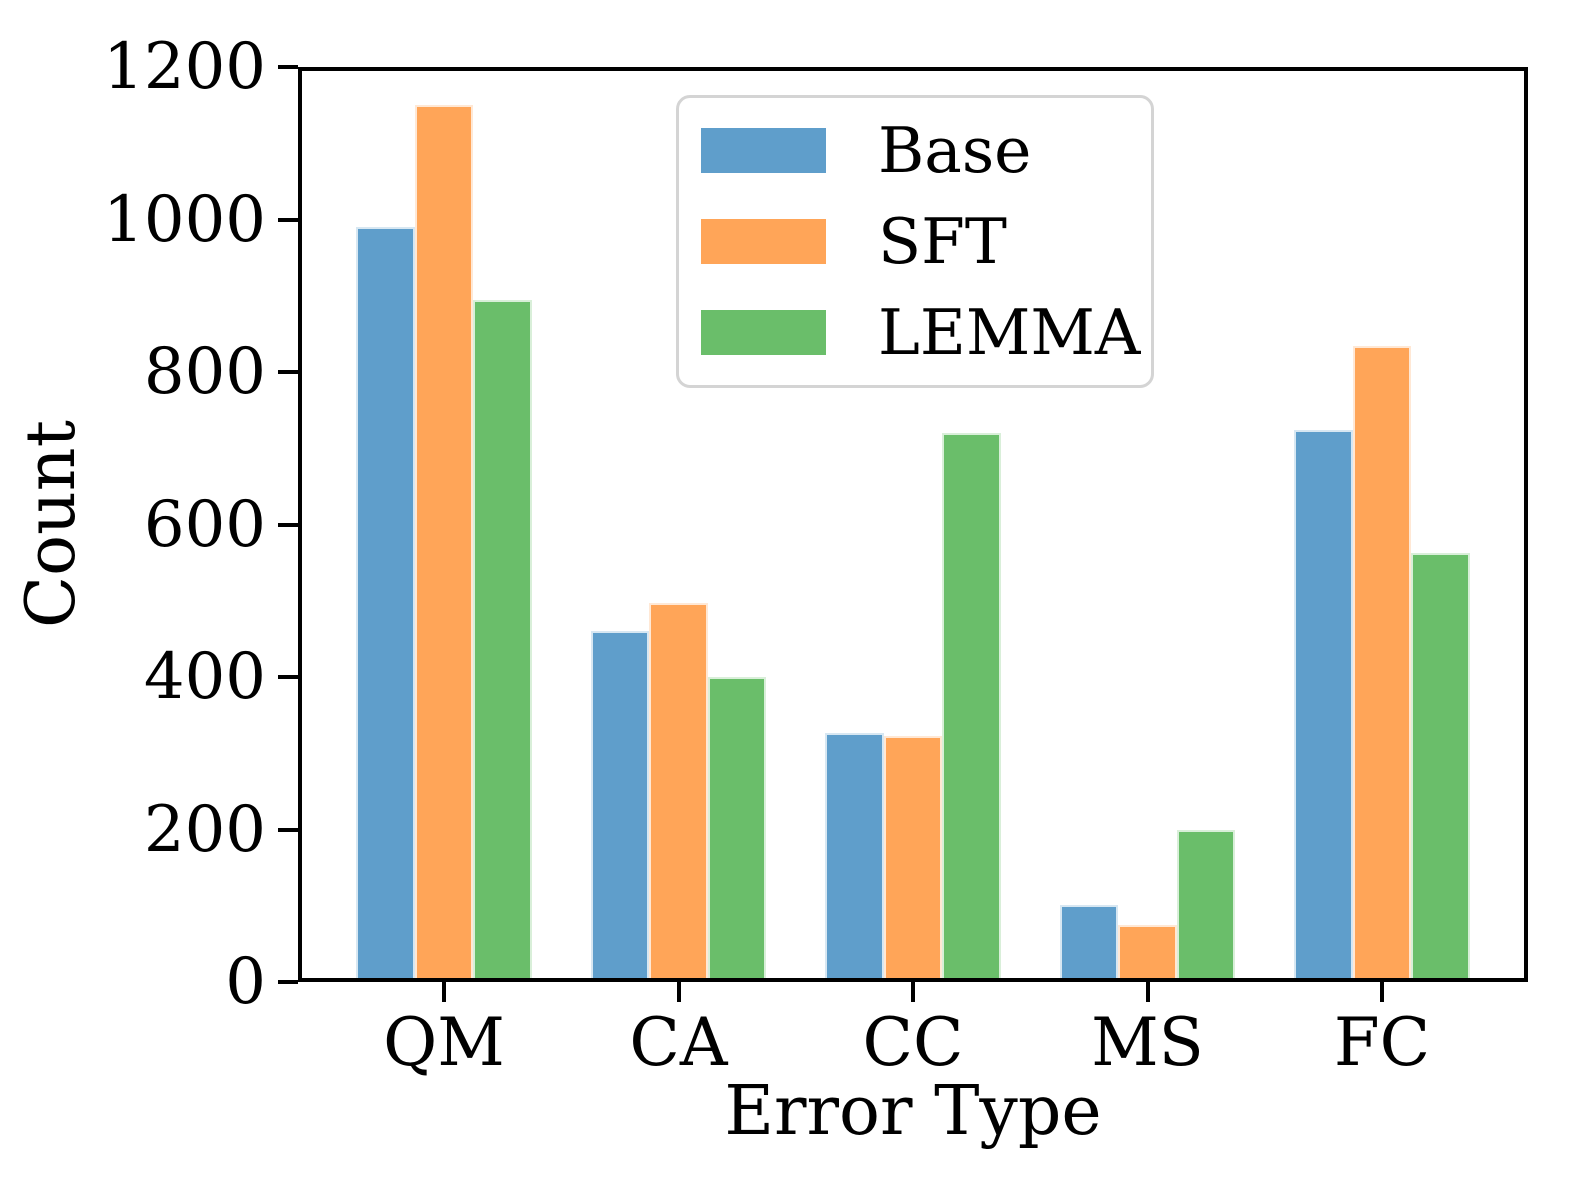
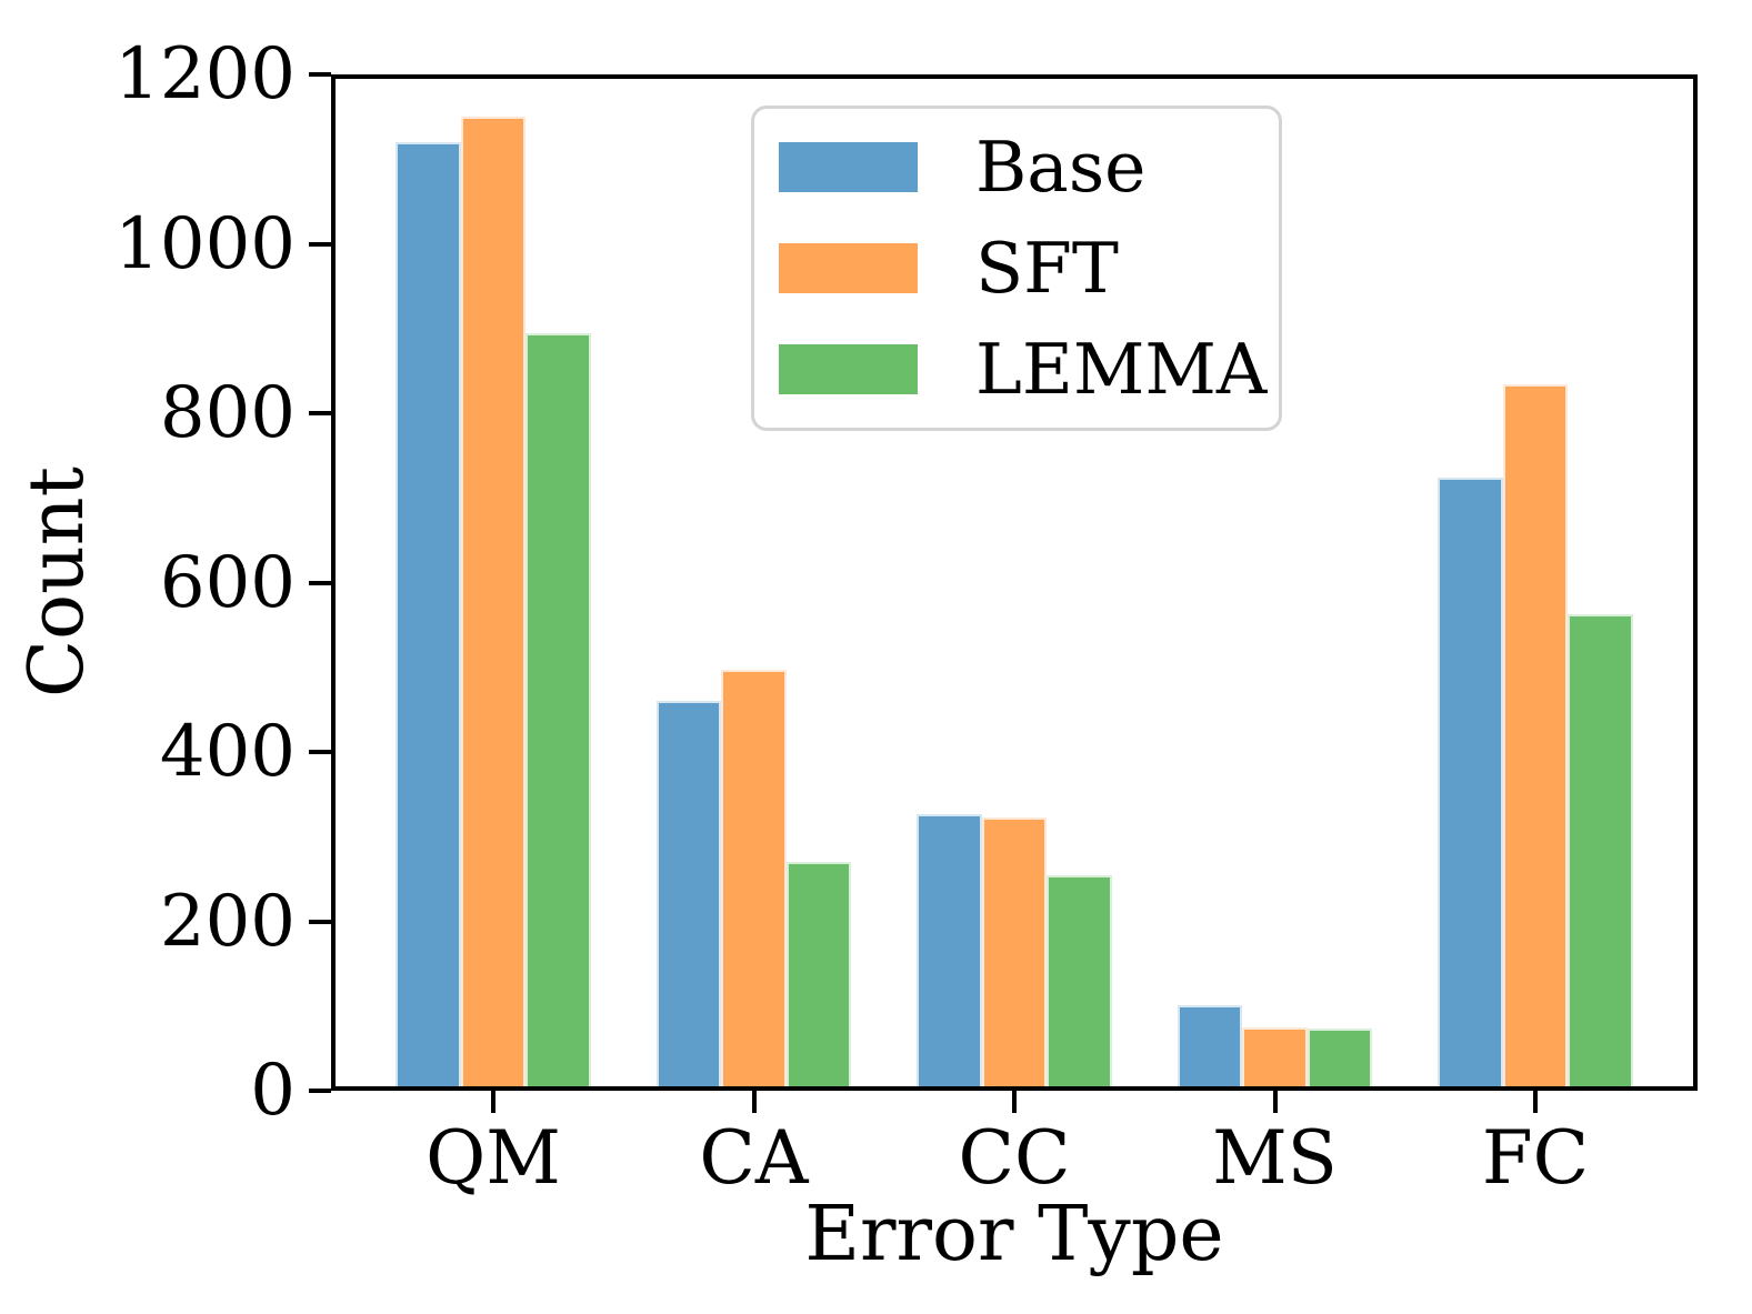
Base/QM: 990 -> 1120
LEMMA/CA: 400 -> 270
LEMMA/CC: 720 -> 250
LEMMA/MS: 200 -> 70
